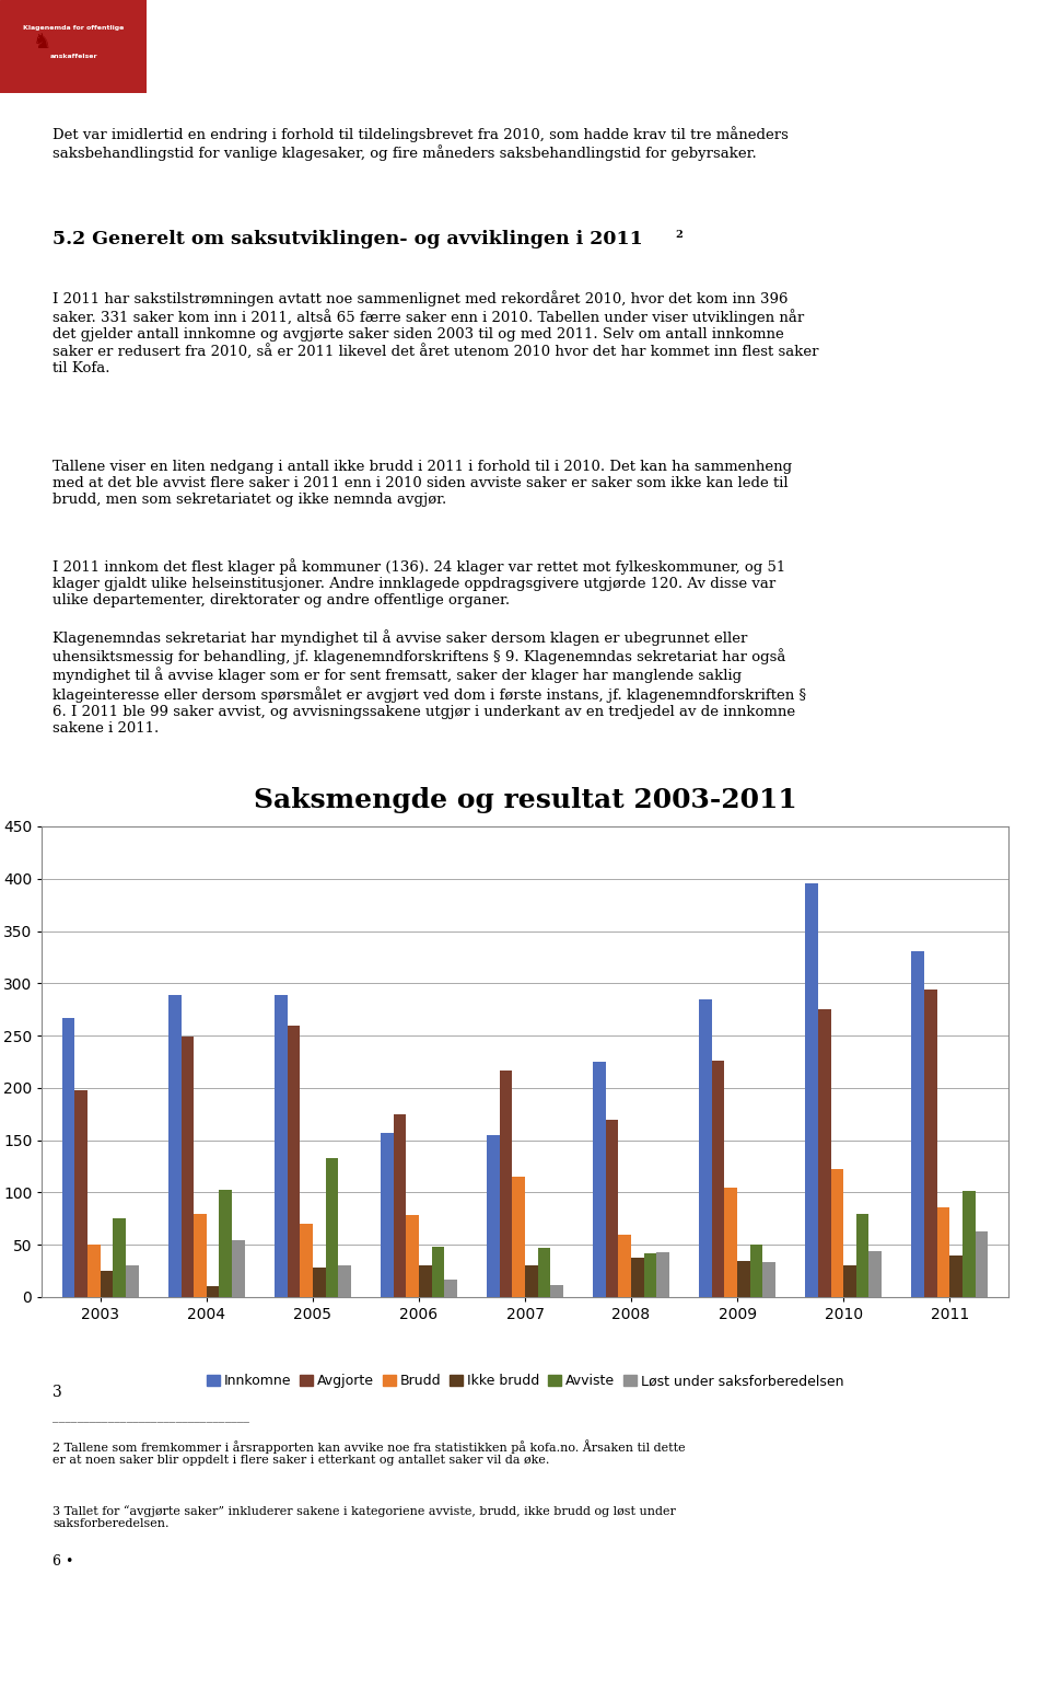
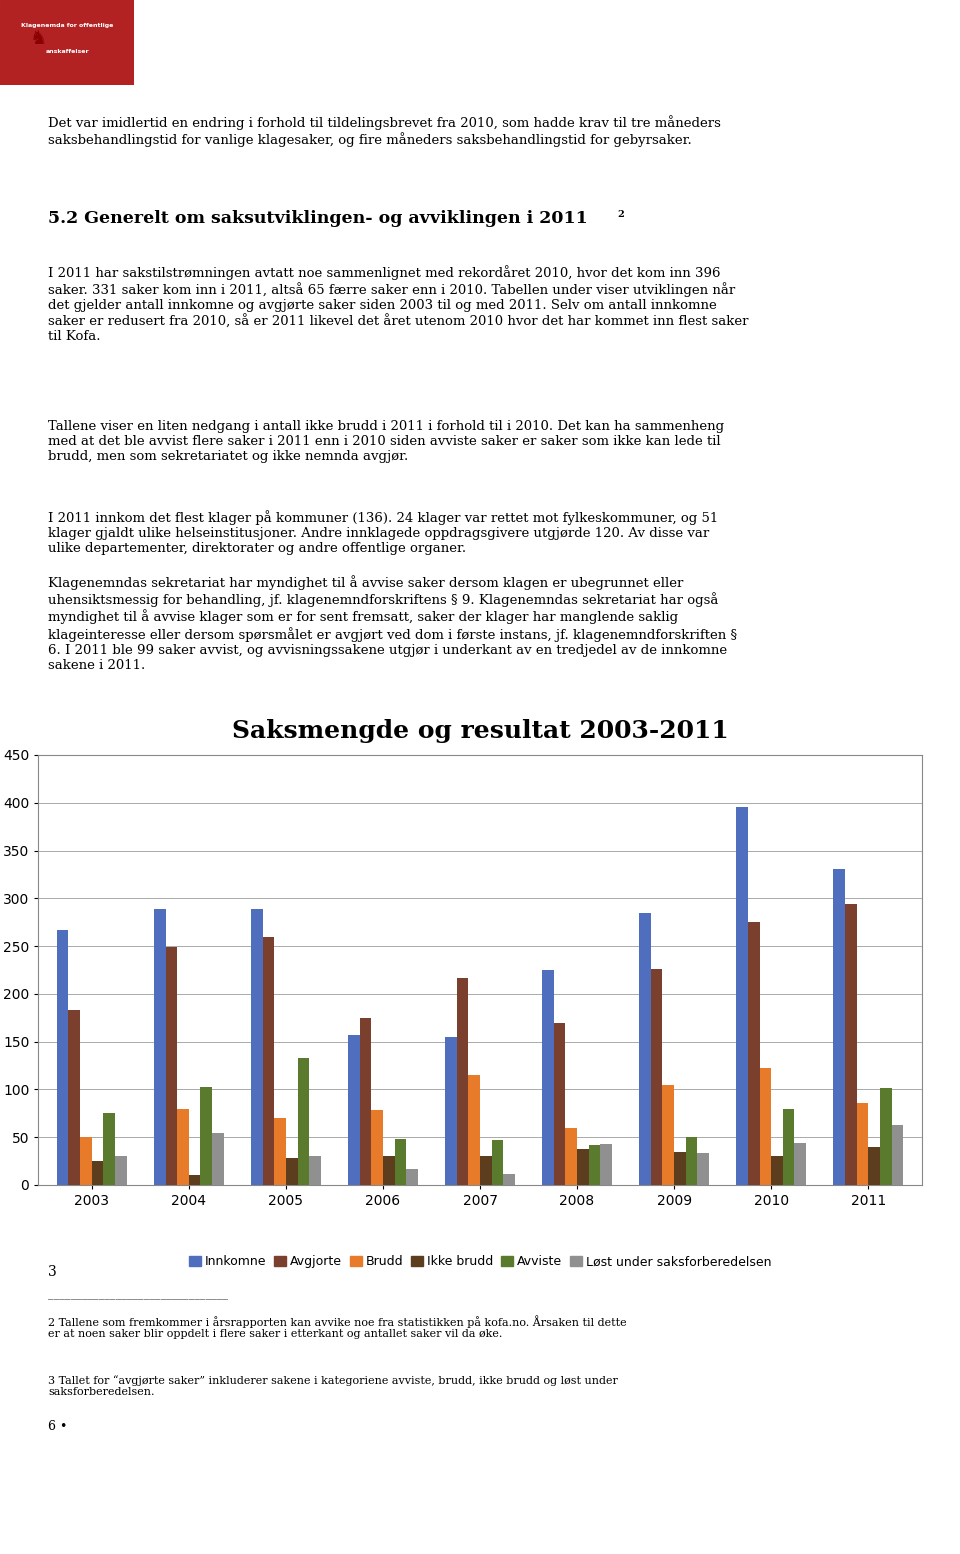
Avgjorte/2003: 198 -> 183
